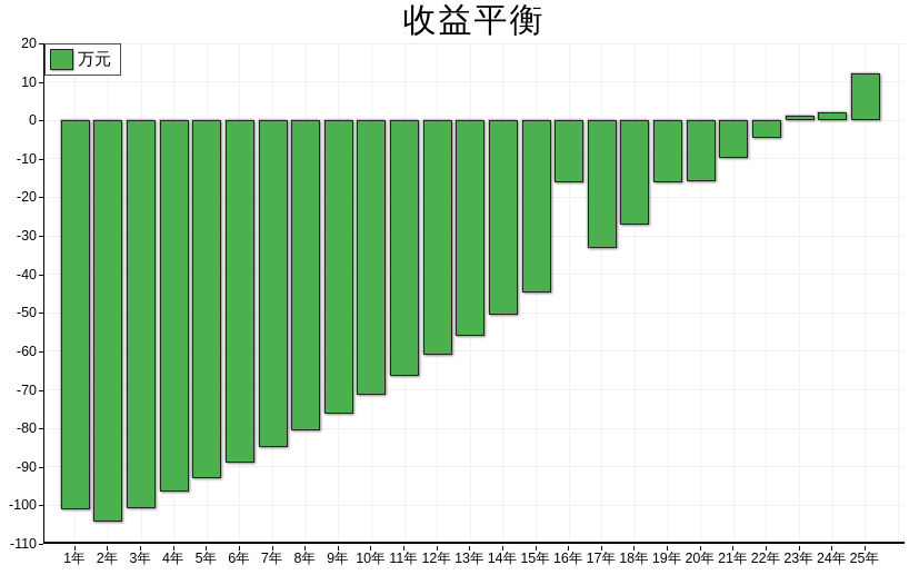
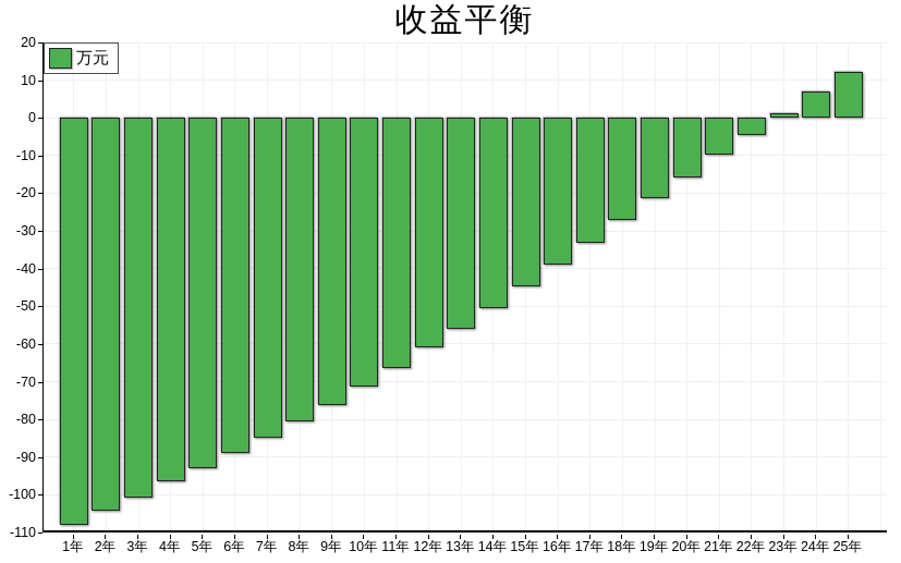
1年: -101 -> -108
16年: -16 -> -39
19年: -16 -> -21
24年: 2 -> 7
